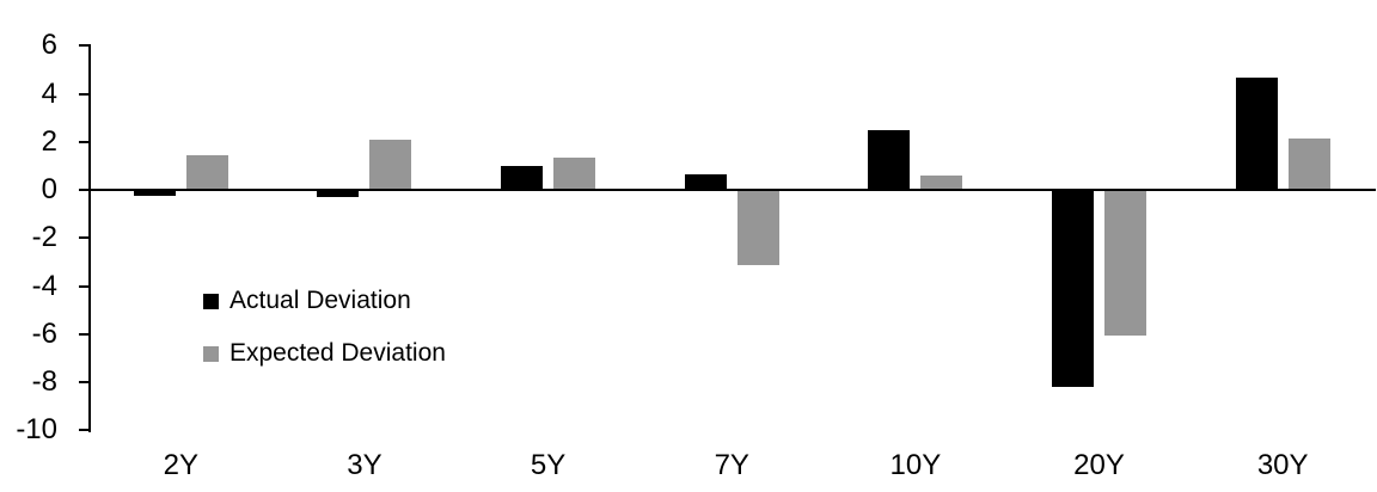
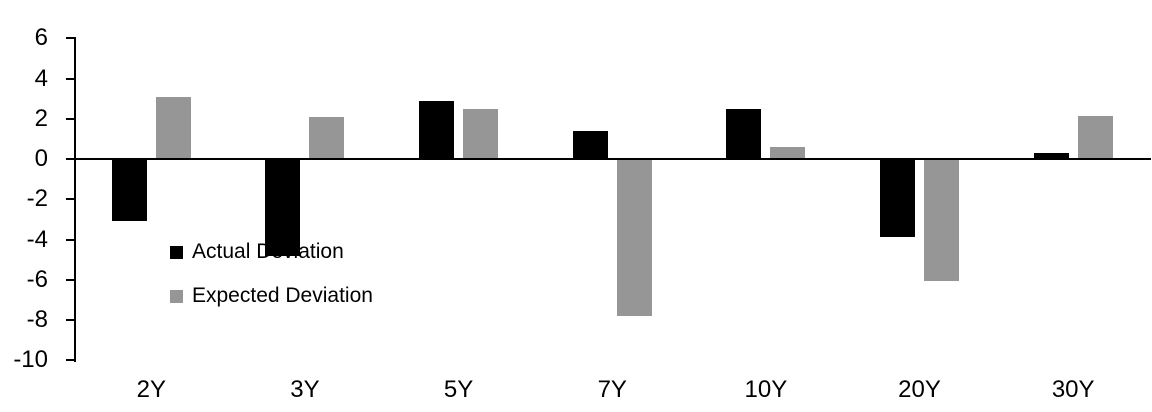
Actual Deviation/2Y: -0.2 -> -3.1
Expected Deviation/2Y: 1.4 -> 3.1
Actual Deviation/3Y: -0.3 -> -4.8
Actual Deviation/5Y: 1.0 -> 2.9
Expected Deviation/5Y: 1.4 -> 2.5
Actual Deviation/7Y: 0.7 -> 1.4
Expected Deviation/7Y: -3.1 -> -7.8
Actual Deviation/20Y: -8.2 -> -3.9
Actual Deviation/30Y: 4.7 -> 0.3
